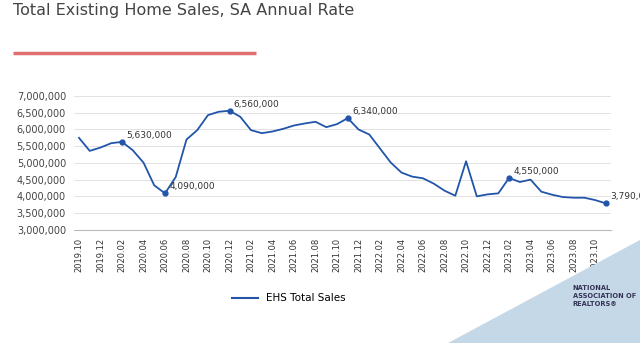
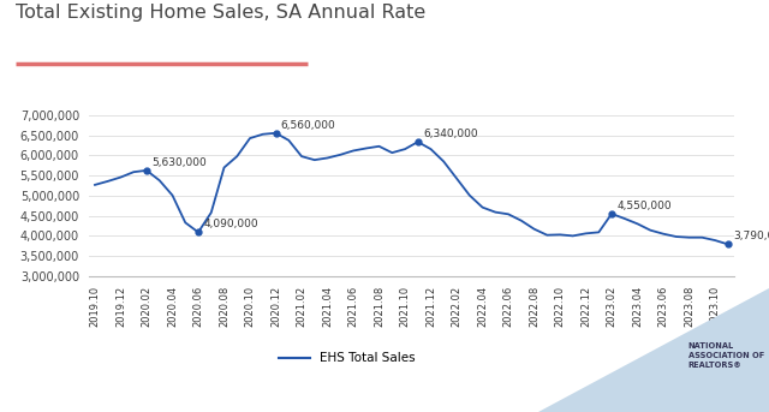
2019.10: 5,750,000 -> 5,270,000
2021.12: 6,000,000 -> 6,160,000
2022.10: 5,050,000 -> 4,030,000
2023.04: 4,500,000 -> 4,300,000
